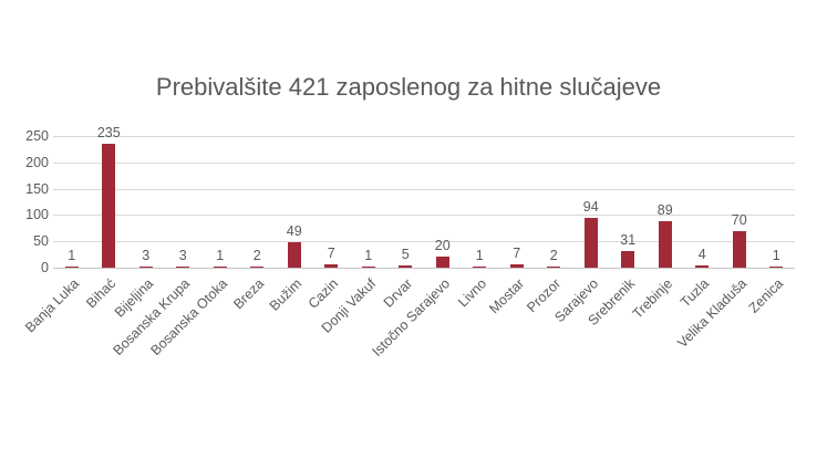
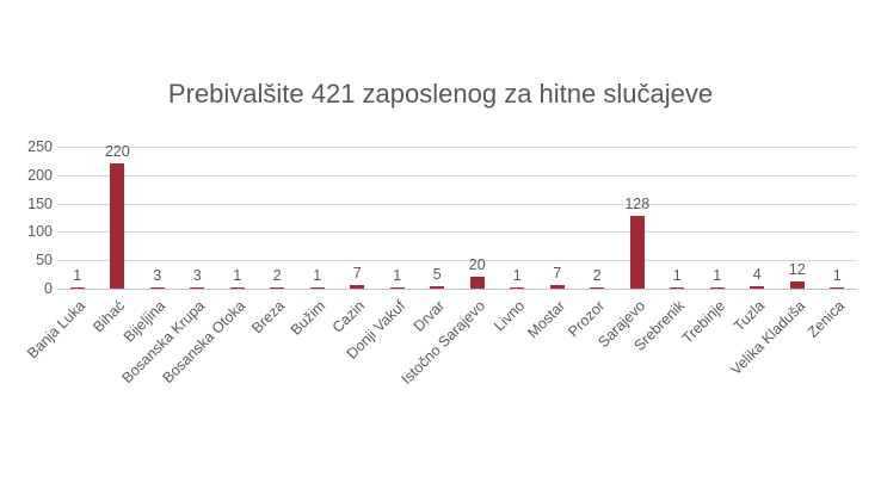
Bihać: 235 -> 220
Bužim: 49 -> 1
Sarajevo: 94 -> 128
Srebrenik: 31 -> 1
Trebinje: 89 -> 1
Velika Kladuša: 70 -> 12
